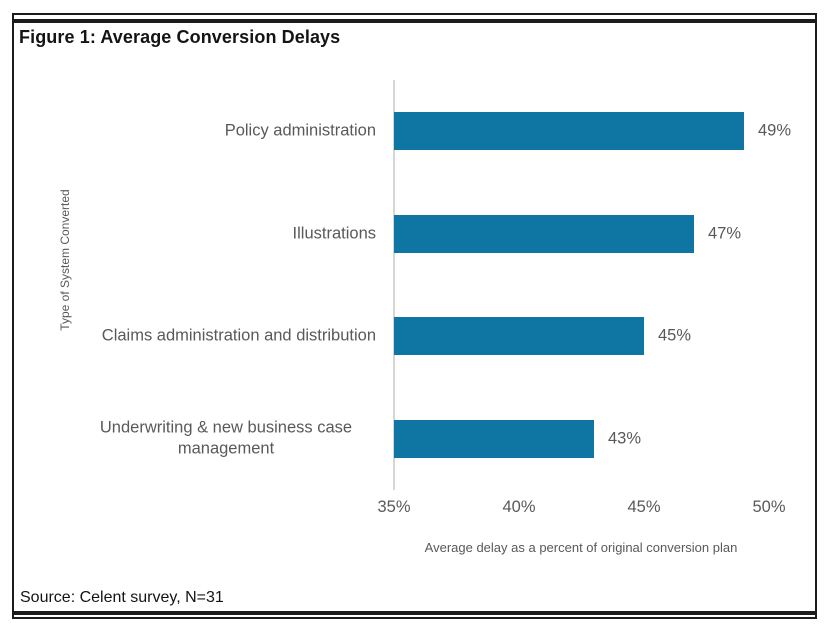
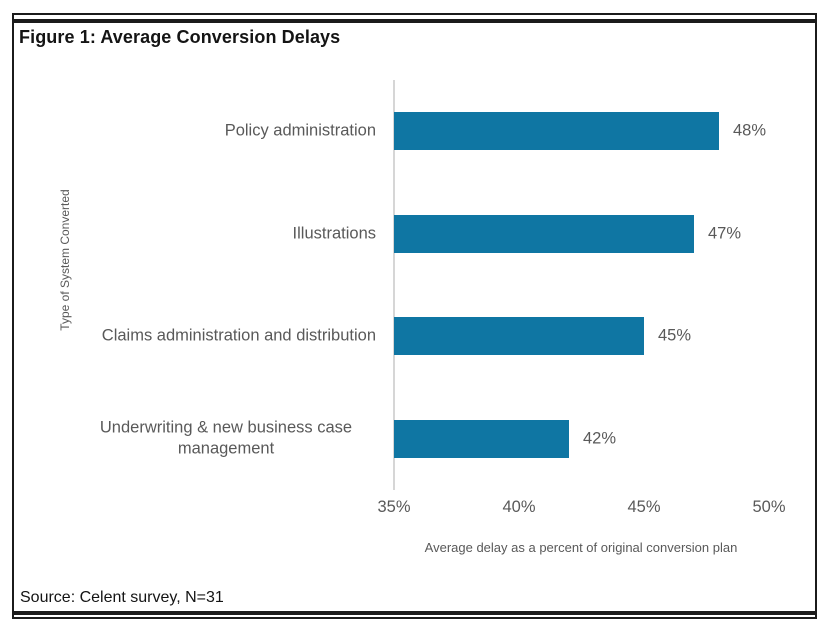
Policy administration: 49% -> 48%
Underwriting & new business case management: 43% -> 42%
